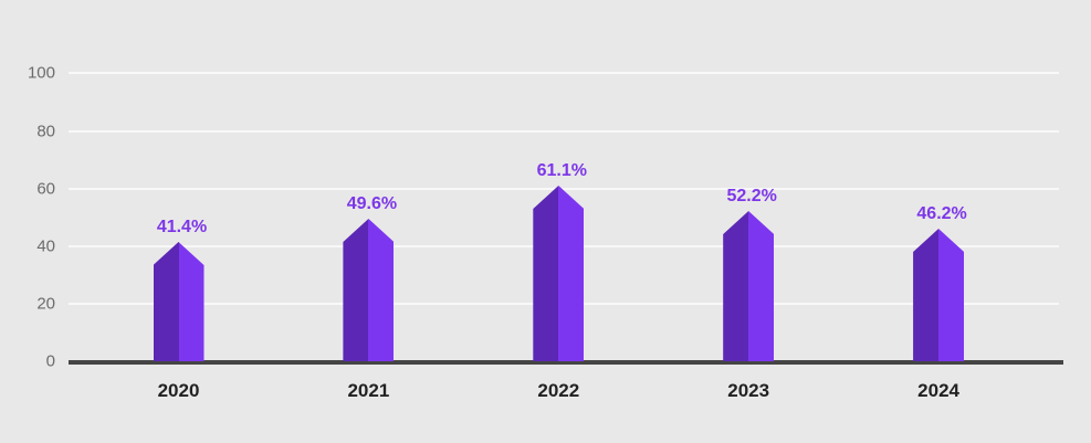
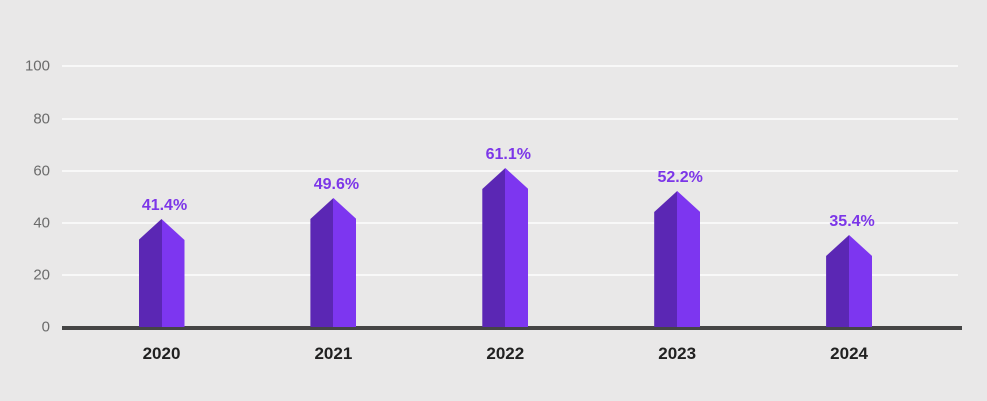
2024: 46.2% -> 35.4%
